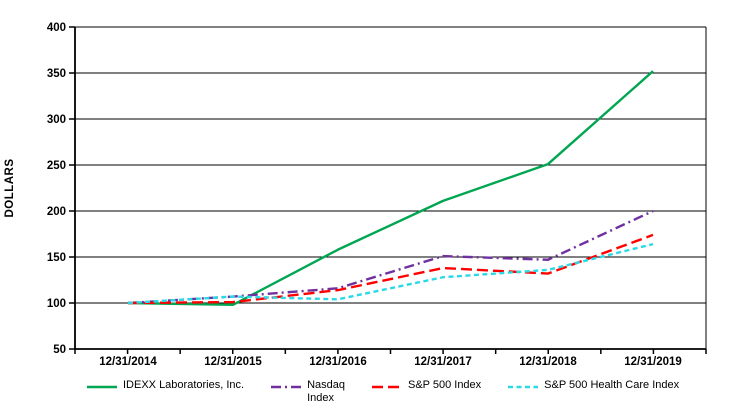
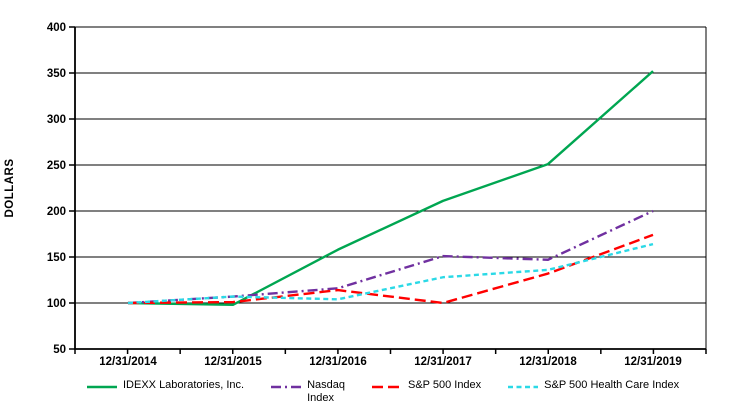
S&P 500 Index/12/31/2017: 140 -> 100
